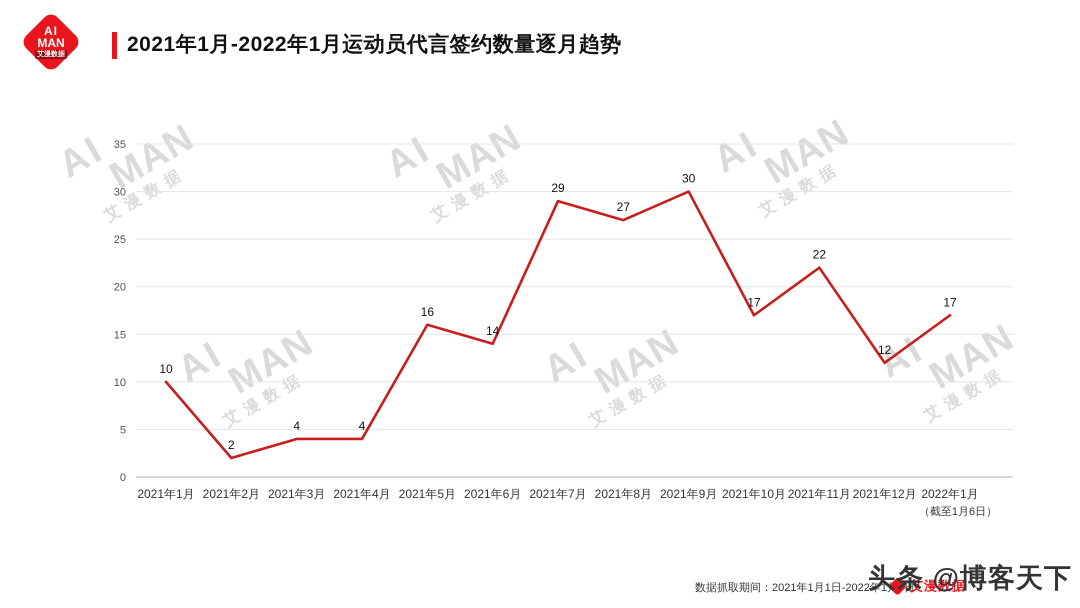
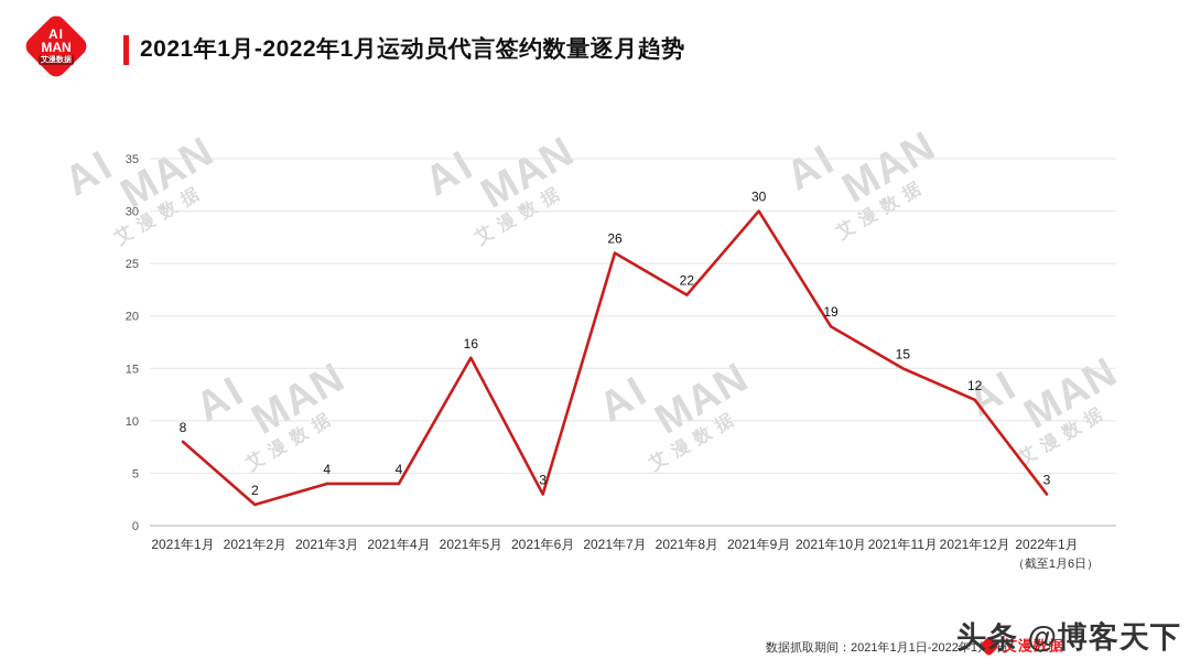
2021年1月: 10 -> 8
2021年6月: 14 -> 3
2021年7月: 29 -> 26
2021年8月: 27 -> 22
2021年10月: 17 -> 19
2021年11月: 22 -> 15
2022年1月: 17 -> 3
